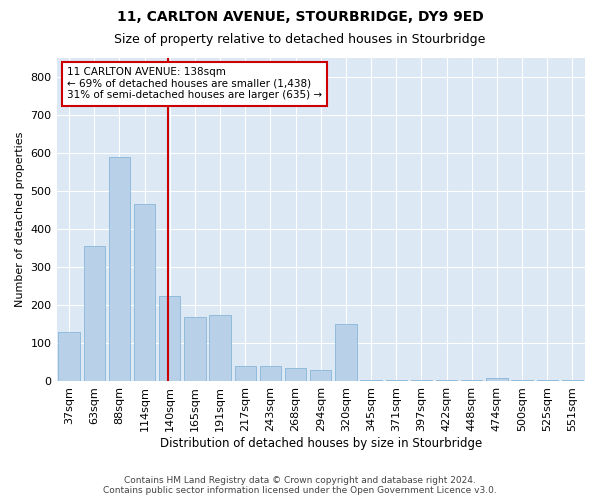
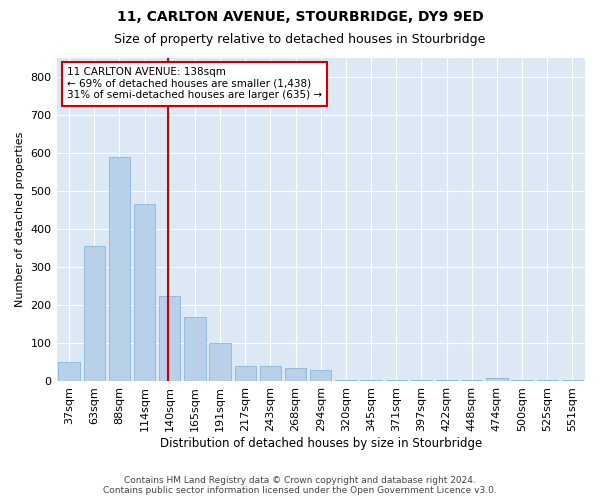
37sqm: 130 -> 50
191sqm: 175 -> 100
320sqm: 150 -> 5
